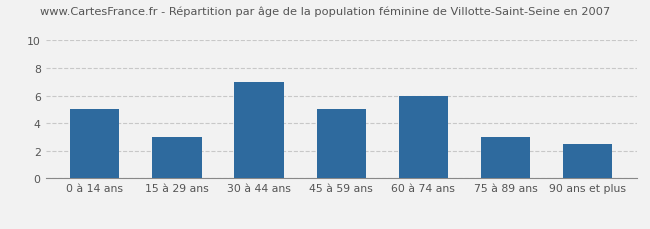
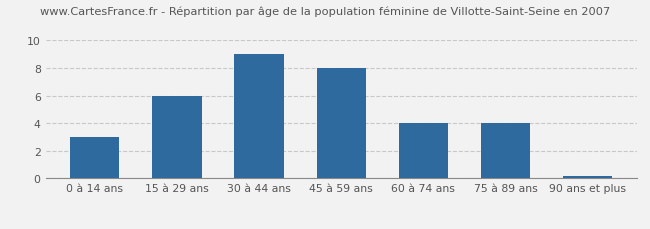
0 à 14 ans: 5.0 -> 3.0
15 à 29 ans: 3.0 -> 6.0
30 à 44 ans: 7.0 -> 9.0
45 à 59 ans: 5.0 -> 8.0
60 à 74 ans: 6.0 -> 4.0
75 à 89 ans: 3.0 -> 4.0
90 ans et plus: 2.5 -> 0.1
